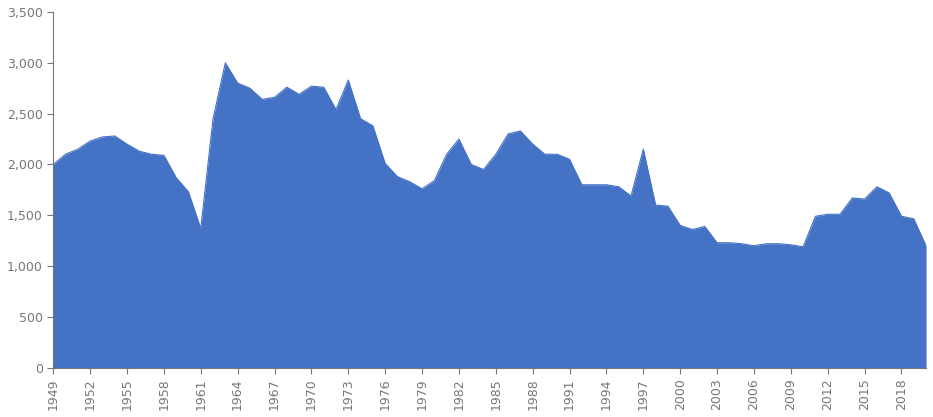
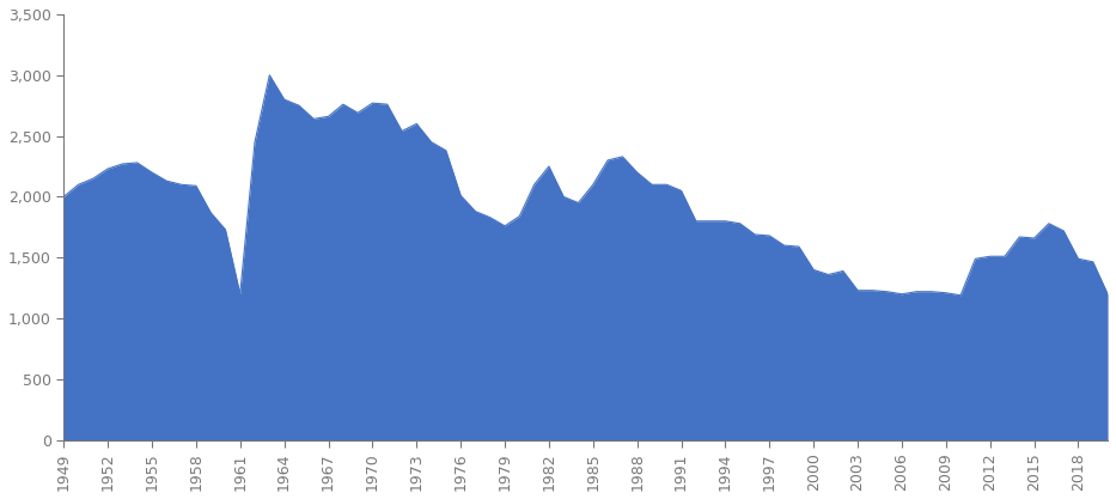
1961: 1,370 -> 1,200
1973: 2,830 -> 2,600
1997: 2,150 -> 1,680
